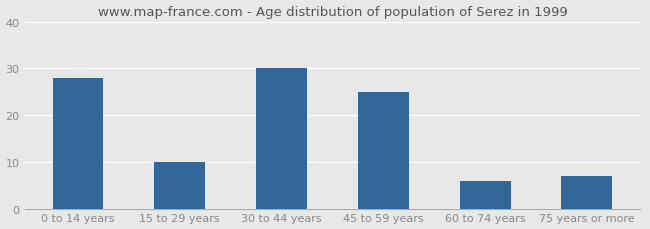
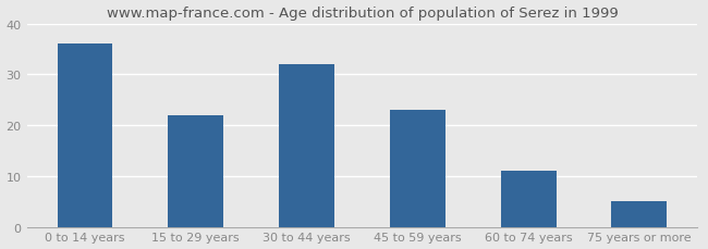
0 to 14 years: 28 -> 36
15 to 29 years: 10 -> 22
30 to 44 years: 30 -> 32
45 to 59 years: 25 -> 23
60 to 74 years: 6 -> 11
75 years or more: 7 -> 5
